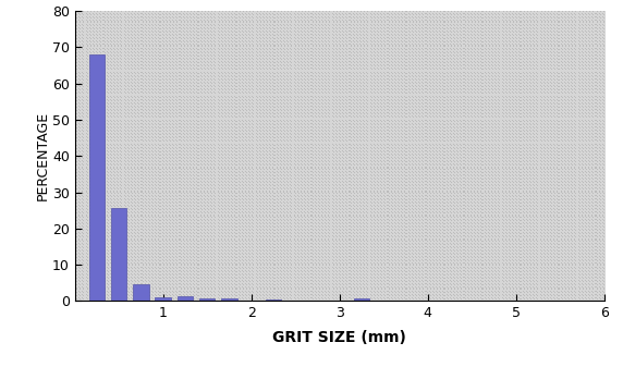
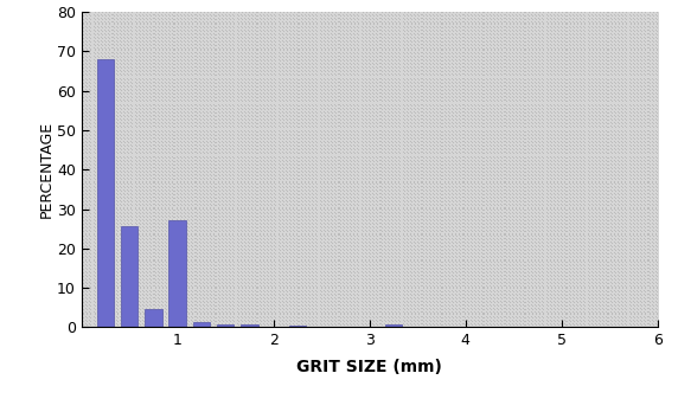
1: 1.0 -> 27.0
